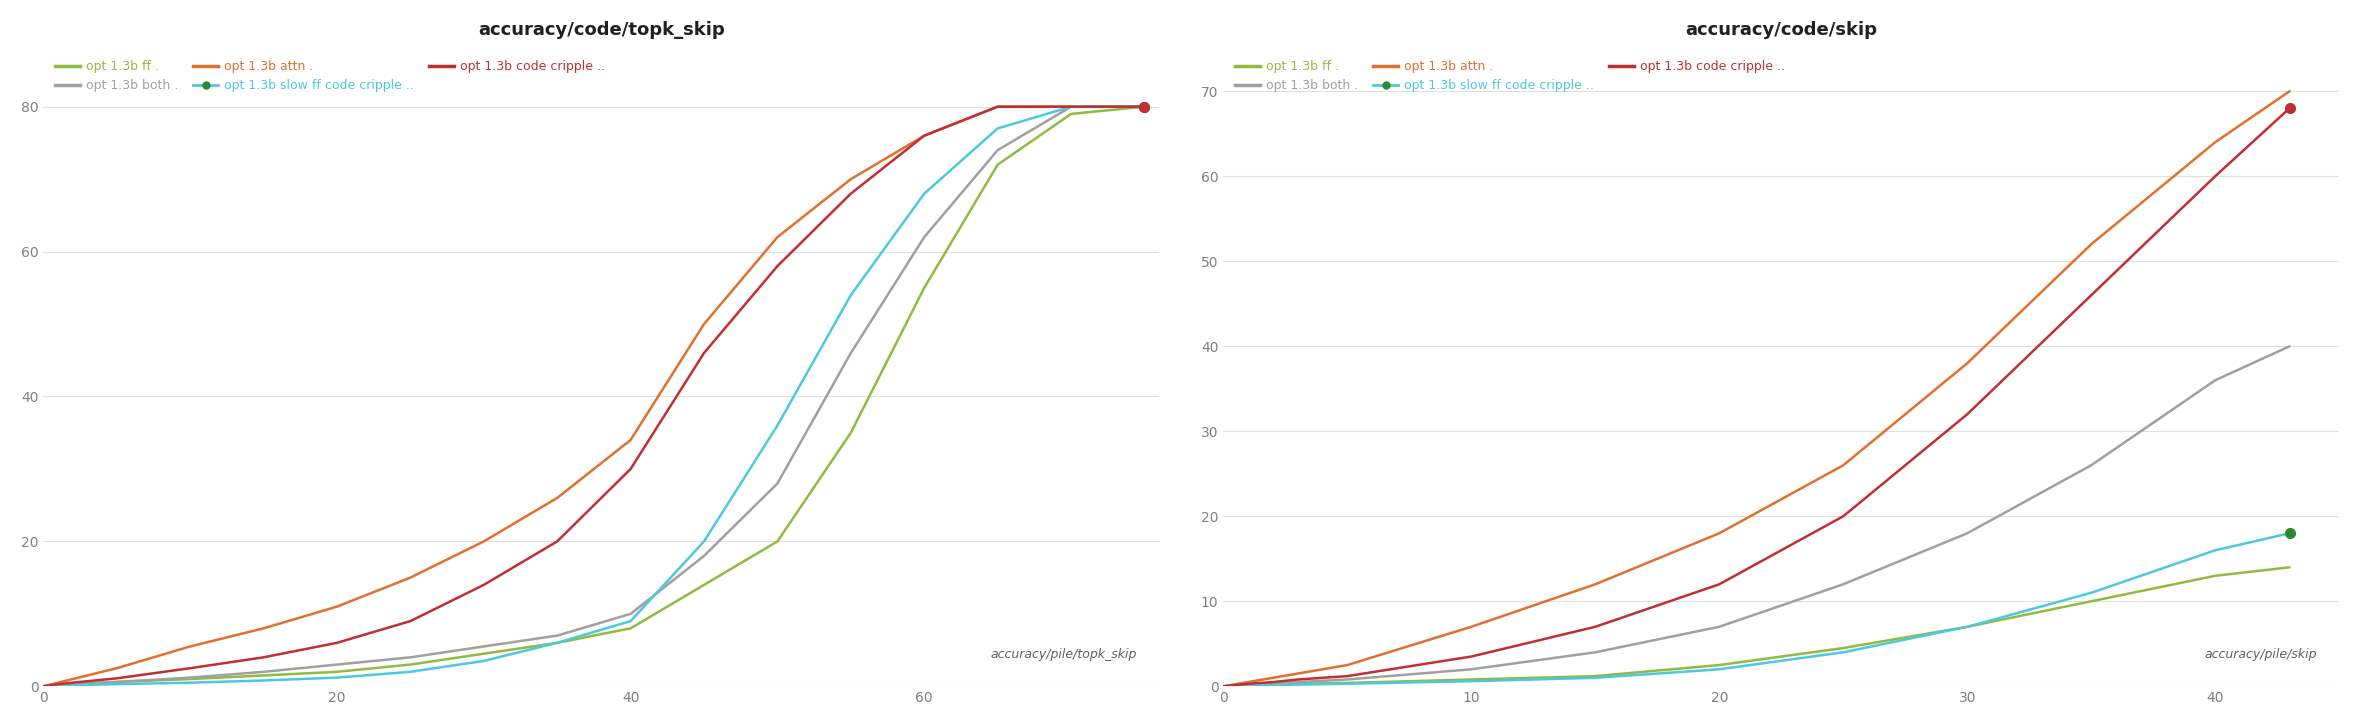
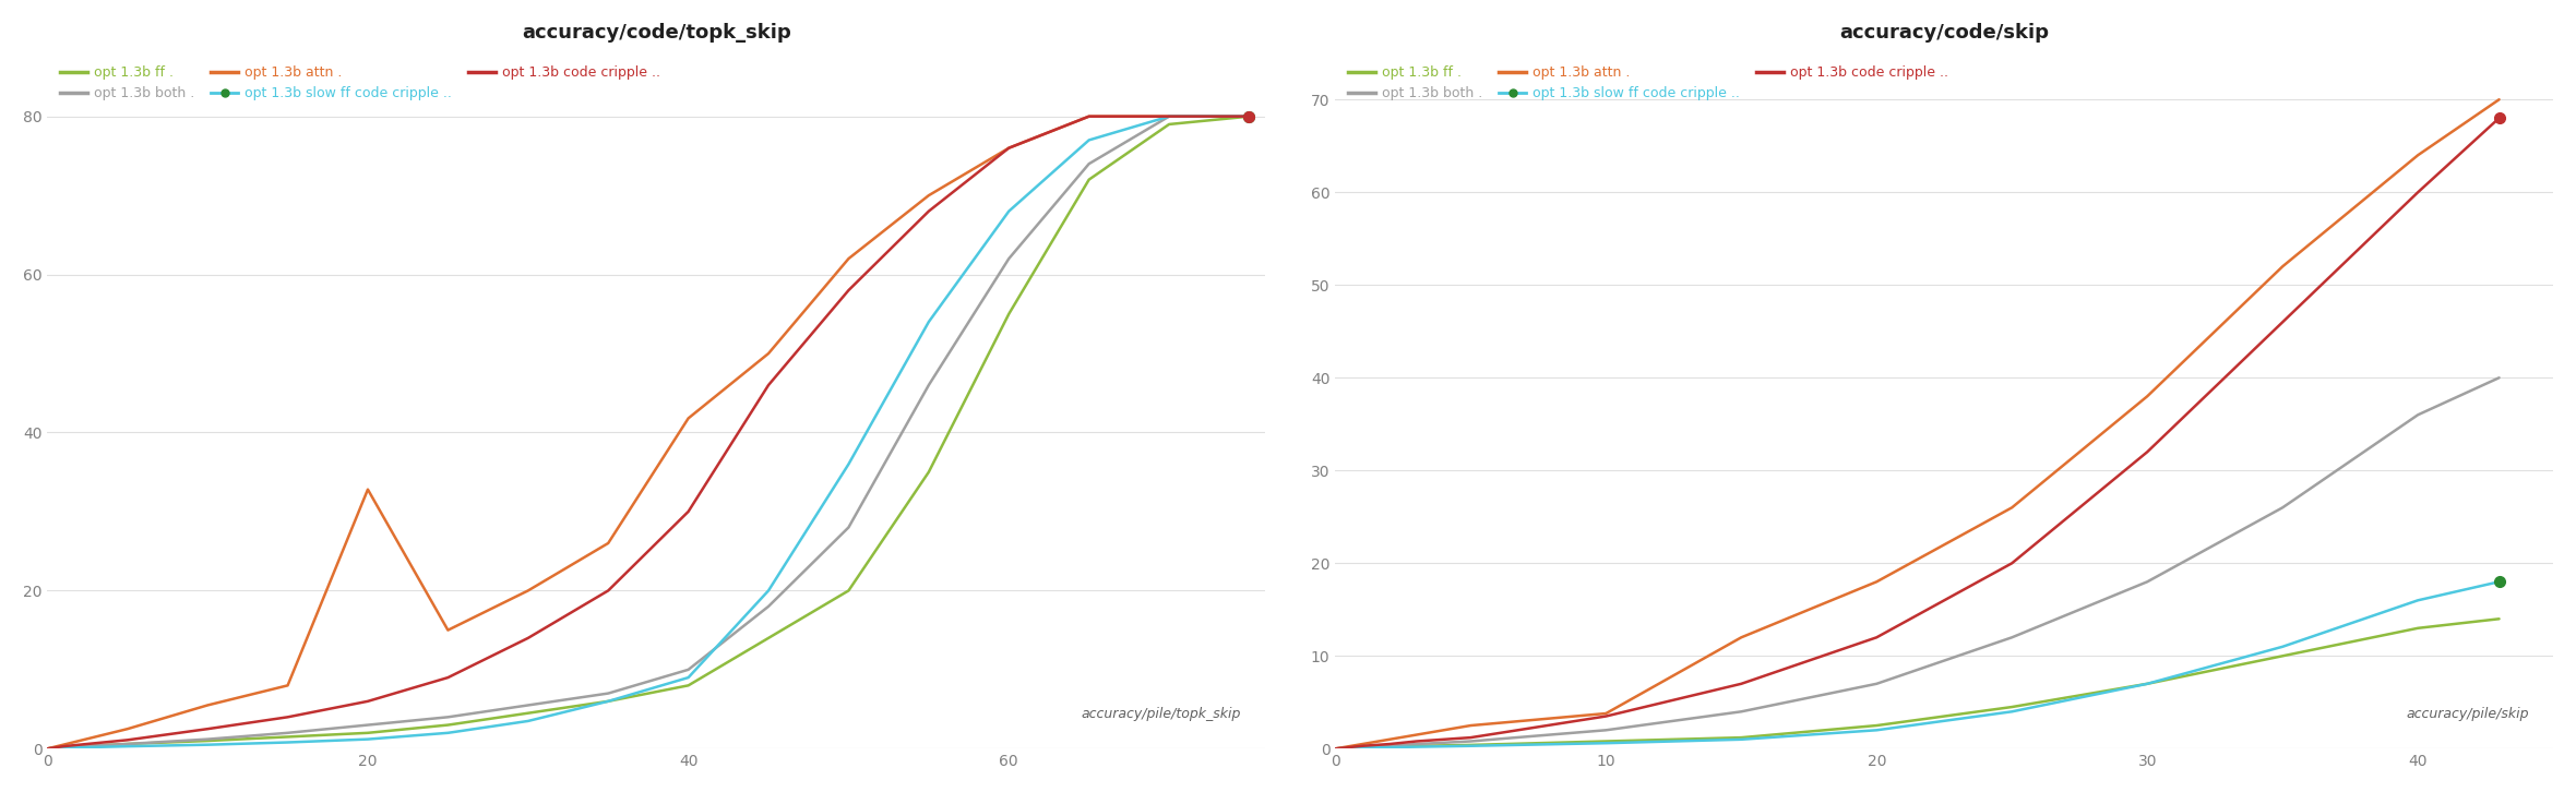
accuracy/code/topk_skip/opt 1.3b attn ./20: 11.0 -> 32.8
accuracy/code/topk_skip/opt 1.3b attn ./40: 34.0 -> 41.8
accuracy/code/skip/opt 1.3b attn ./10: 7.0 -> 3.8
